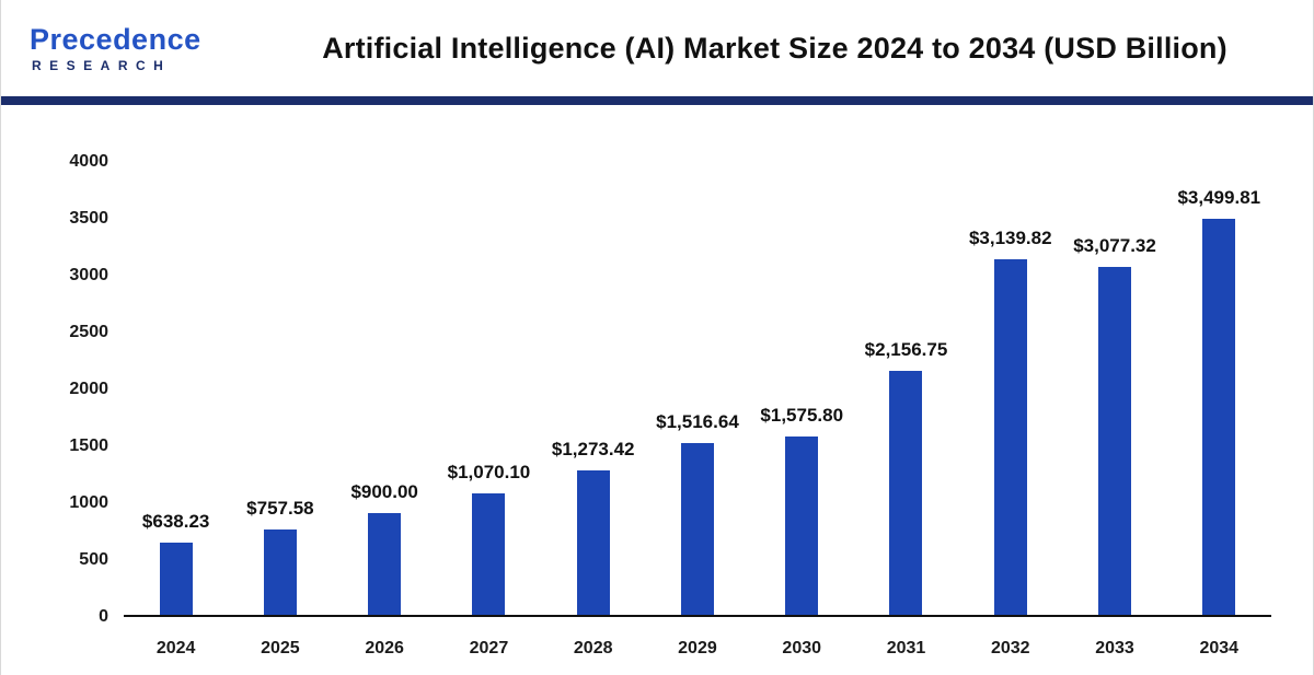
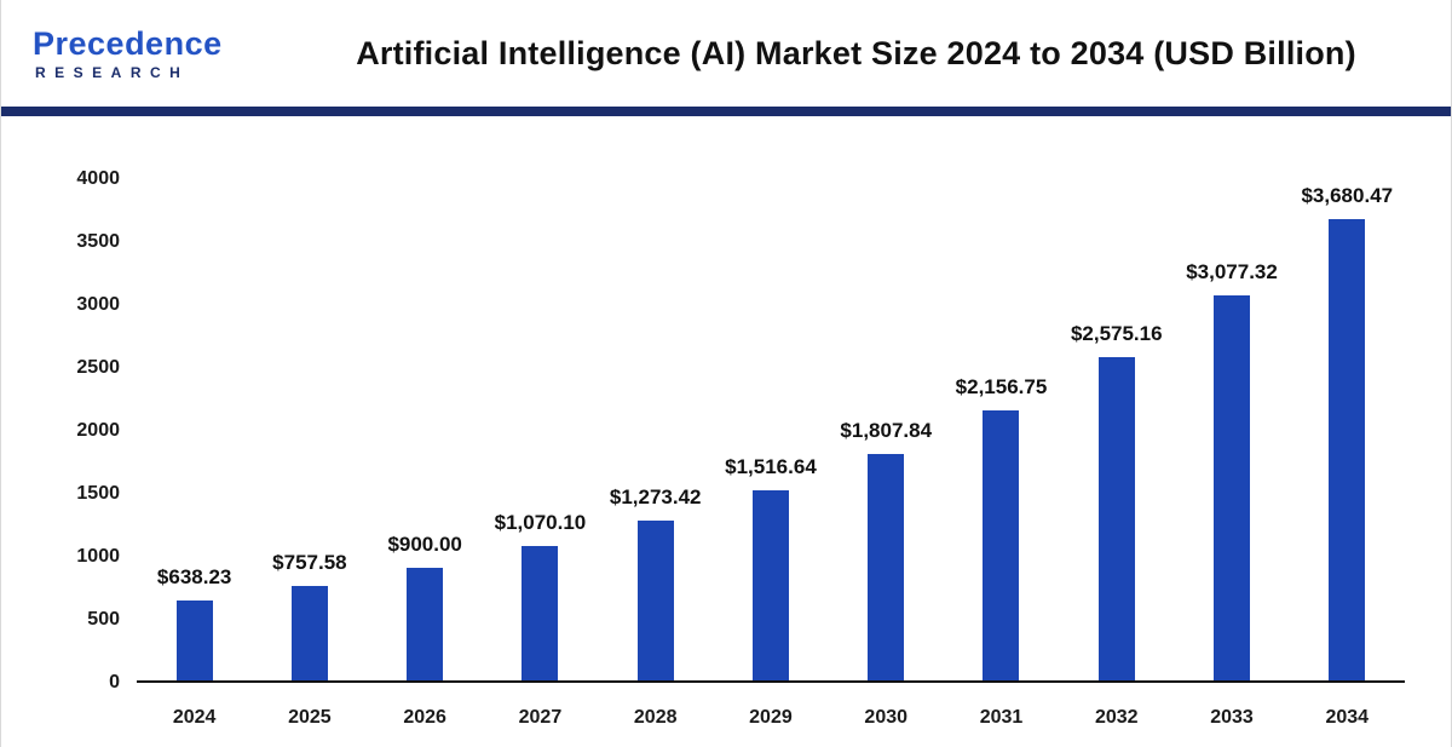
2030: $1,575.80 -> $1,807.84
2032: $3,139.82 -> $2,575.16
2034: $3,499.81 -> $3,680.47
